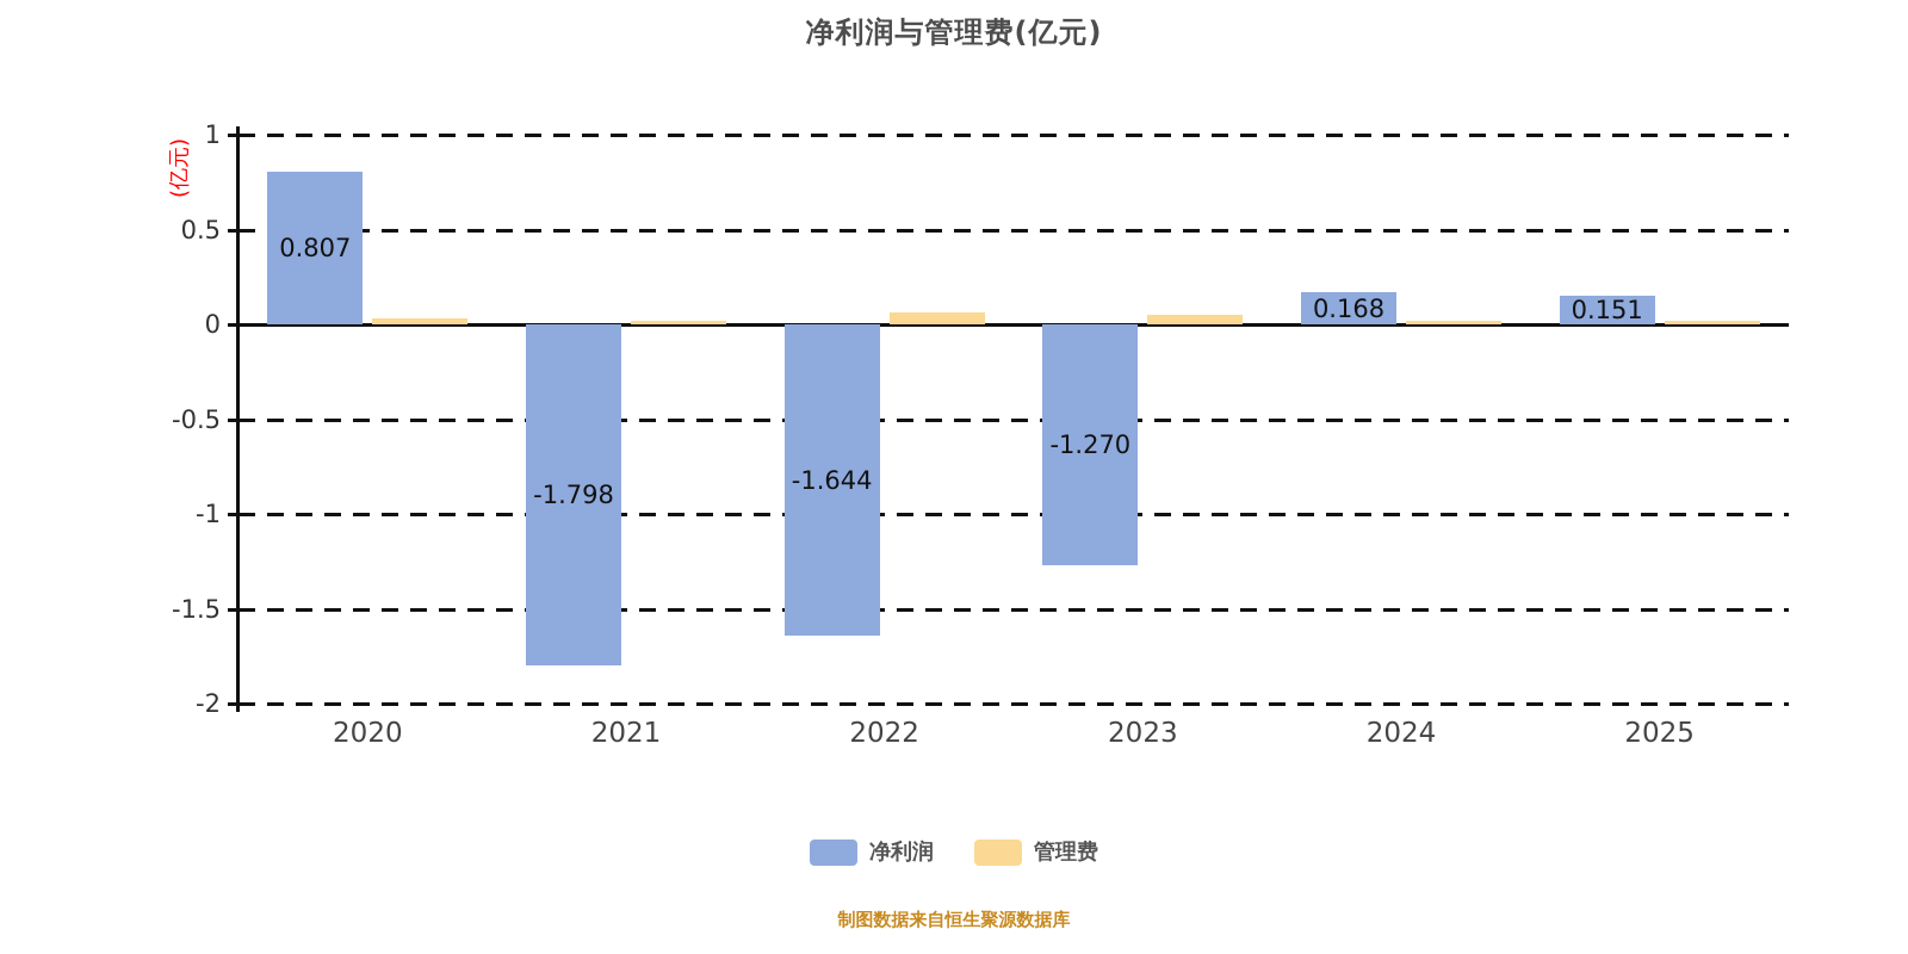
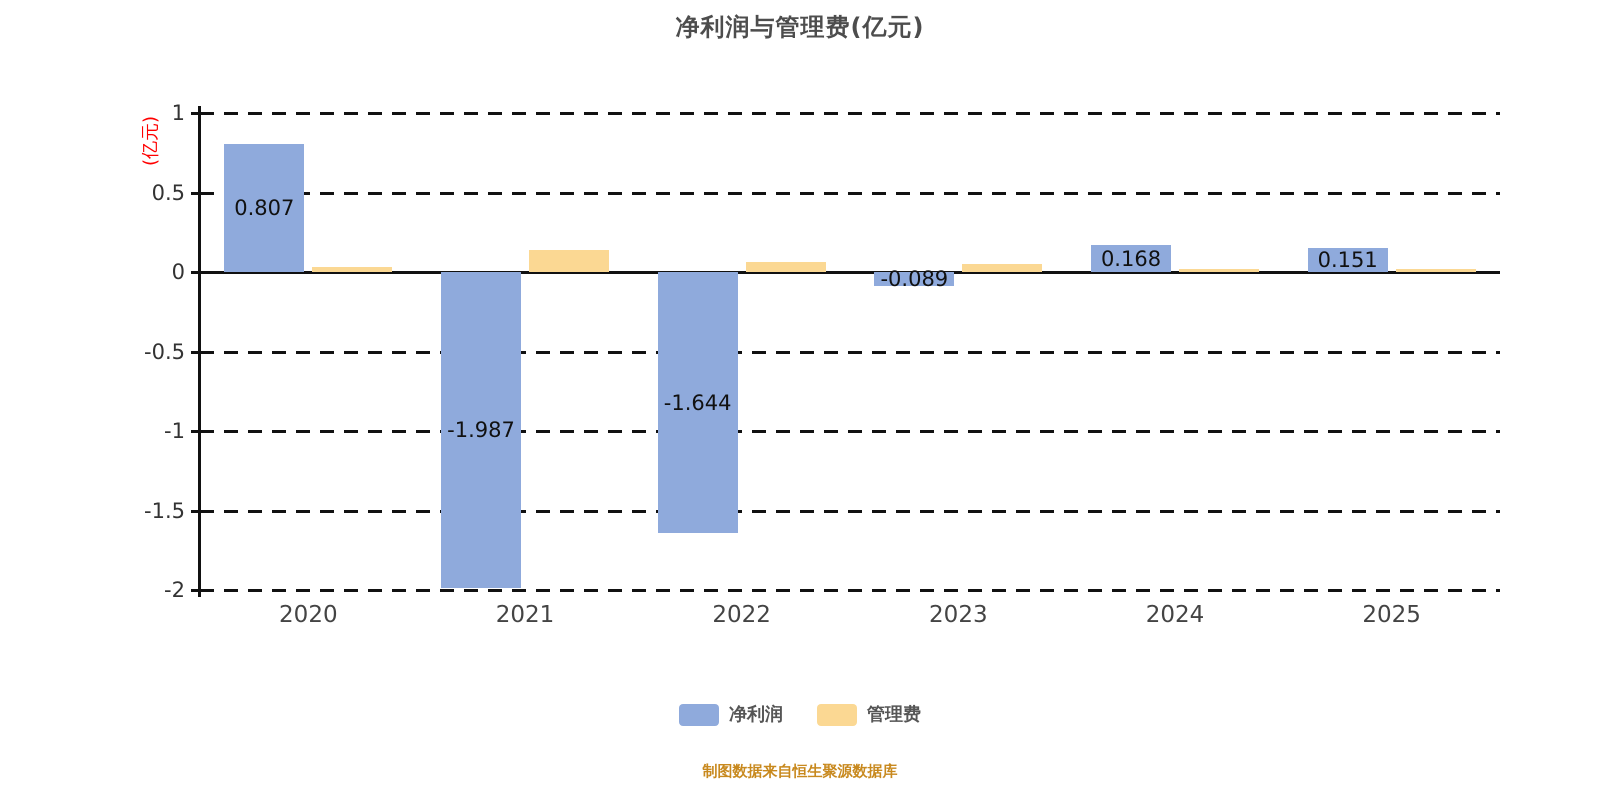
净利润/2021: -1.798 -> -1.987
管理费/2021: 0.02 -> 0.14
净利润/2023: -1.270 -> -0.089
